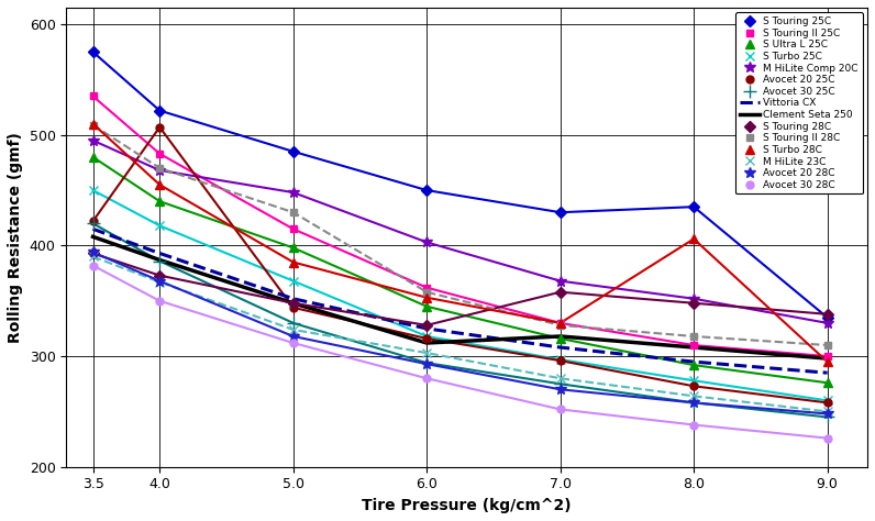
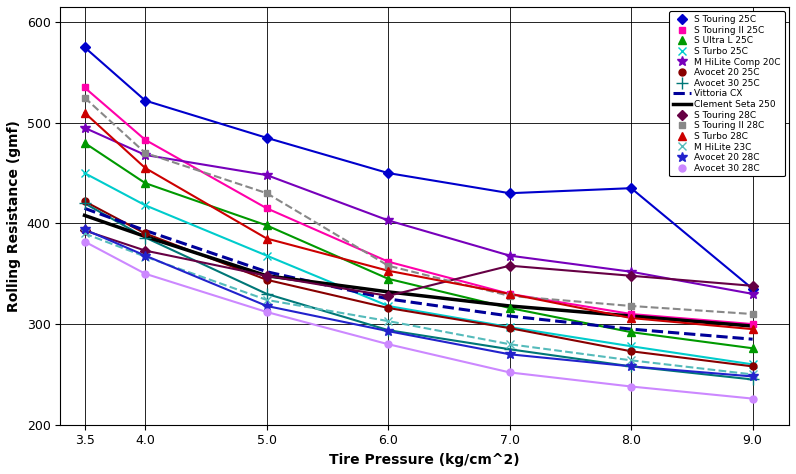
S Touring II 28C/3.5: 509 -> 525
Avocet 20 25C/4.0: 507 -> 390
Clement Seta 250/6.0: 312 -> 332
S Turbo 28C/8.0: 406 -> 306
